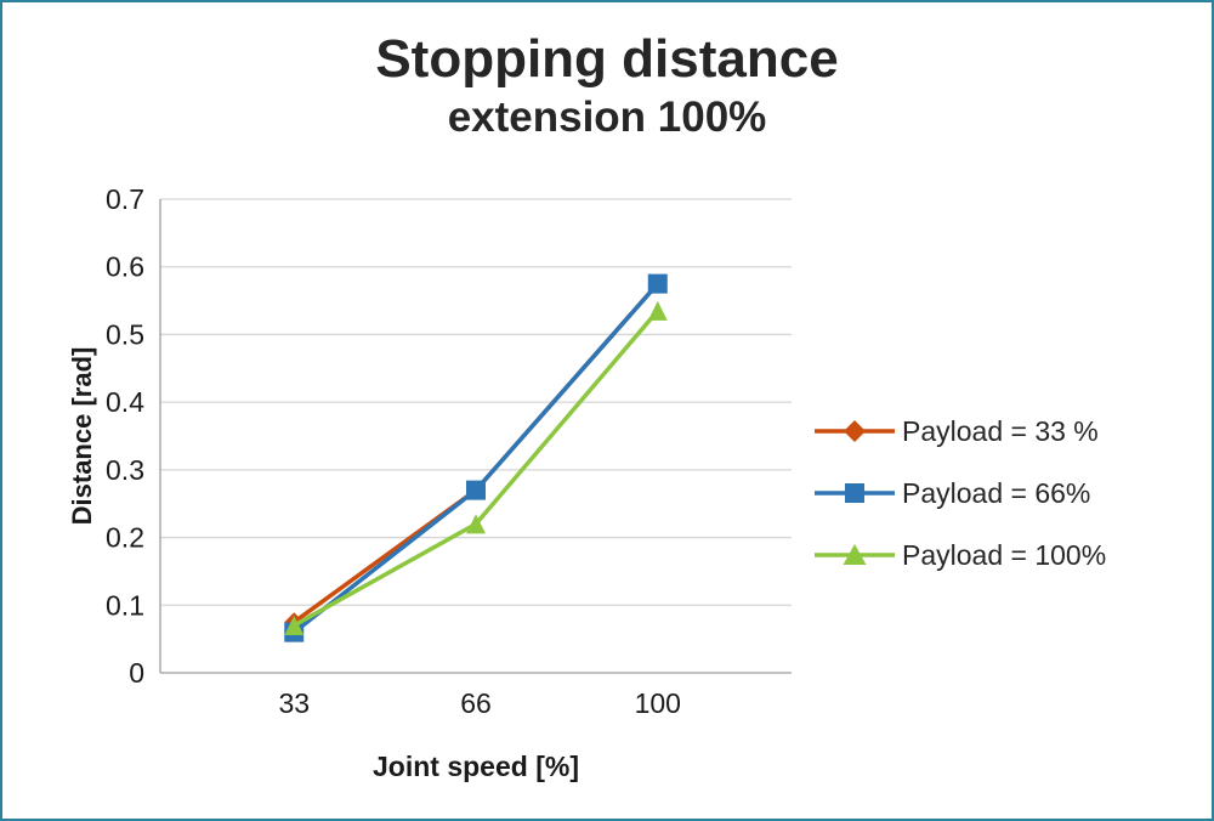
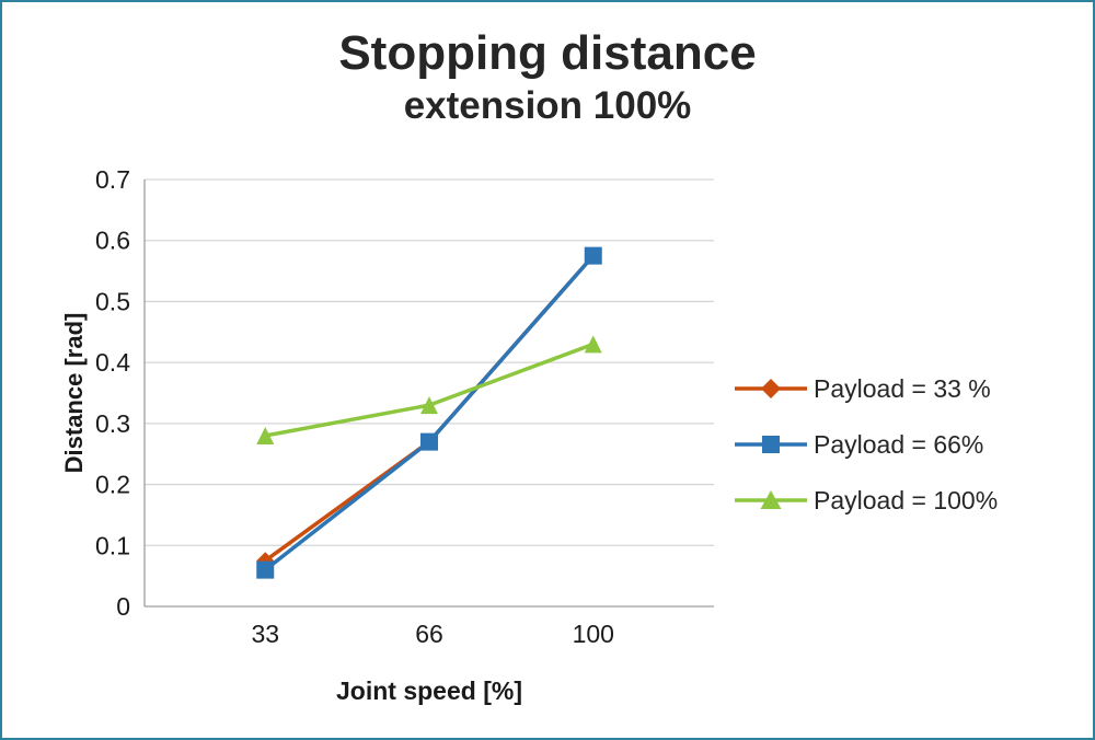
Payload = 100%/33: 0.07 -> 0.28
Payload = 100%/66: 0.22 -> 0.33
Payload = 100%/100: 0.54 -> 0.43
